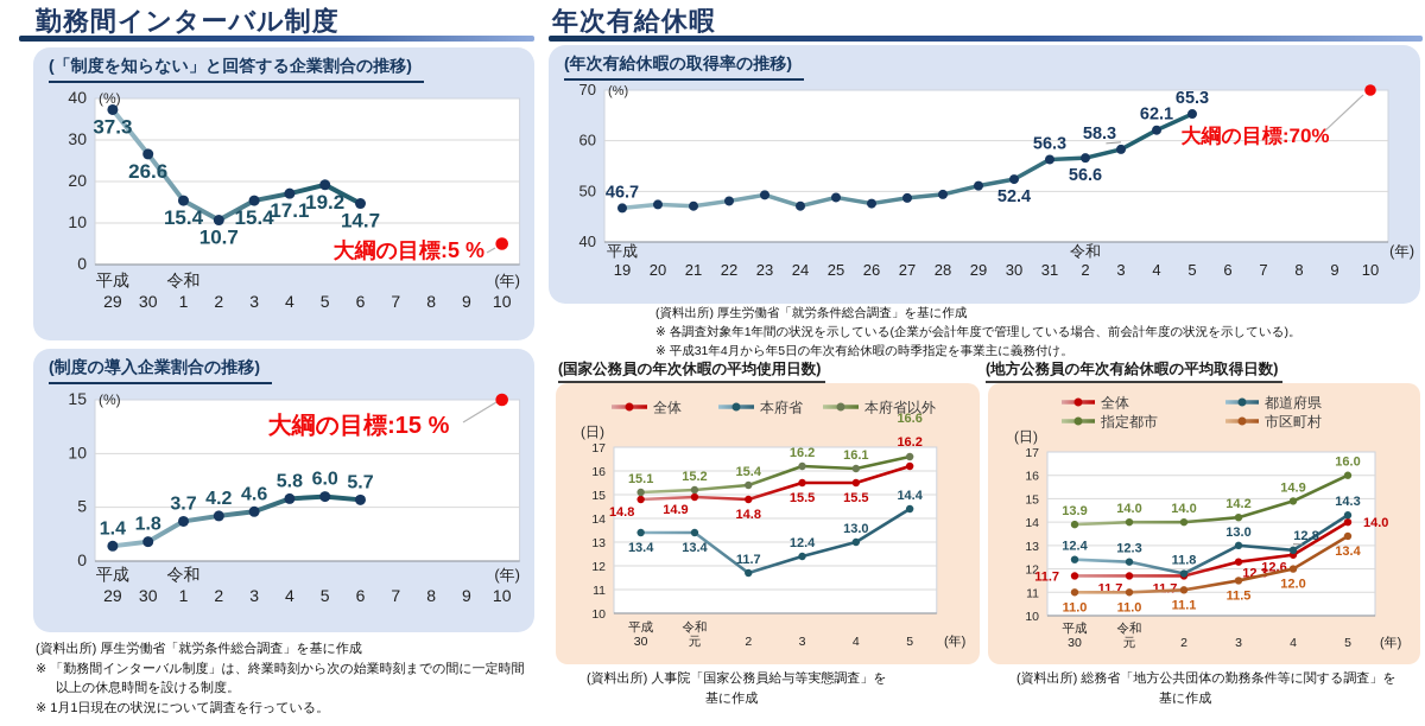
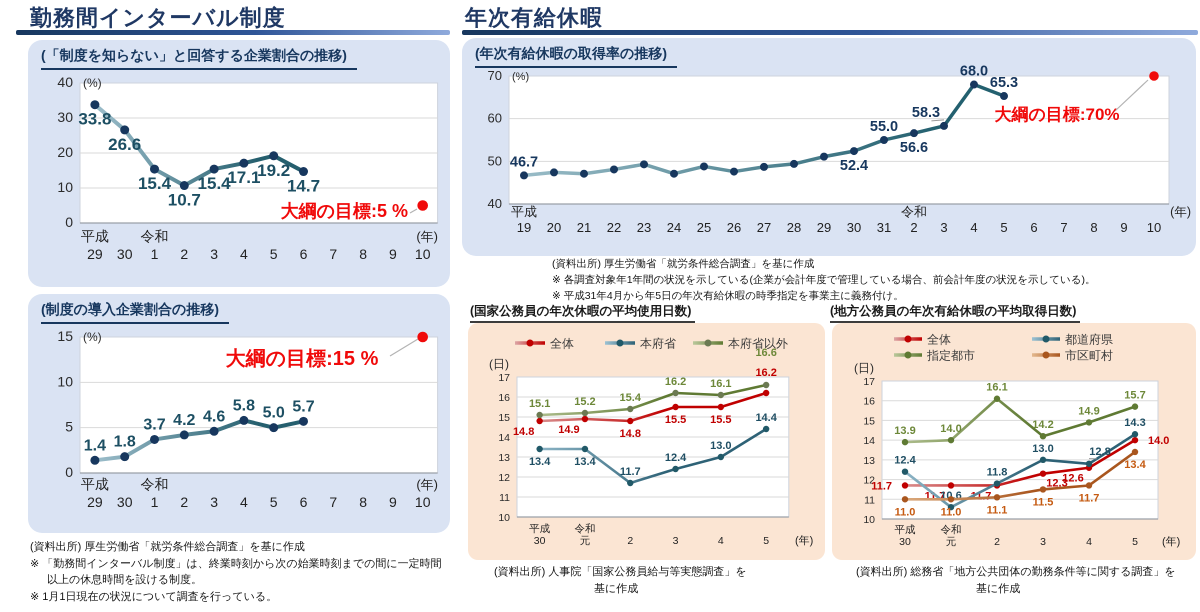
(「制度を知らない」と回答する企業割合の推移)/29: 37.3 -> 33.8
(制度の導入企業割合の推移)/5: 6.0 -> 5.0
(年次有給休暇の取得率の推移)/31: 56.3 -> 55.0
(年次有給休暇の取得率の推移)/4: 62.1 -> 68.0
(地方公務員の年次有給休暇の平均取得日数)/都道府県/令和 元: 12.3 -> 10.6
(地方公務員の年次有給休暇の平均取得日数)/指定都市/2: 14.0 -> 16.1
(地方公務員の年次有給休暇の平均取得日数)/市区町村/4: 12.0 -> 11.7
(地方公務員の年次有給休暇の平均取得日数)/指定都市/5: 16.0 -> 15.7
